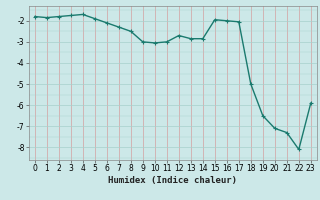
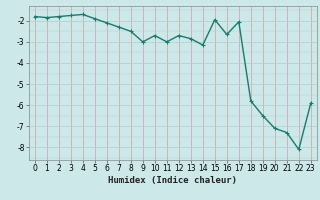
10: -3.05 -> -2.70
14: -2.85 -> -3.15
16: -2.00 -> -2.65
18: -5.00 -> -5.80
